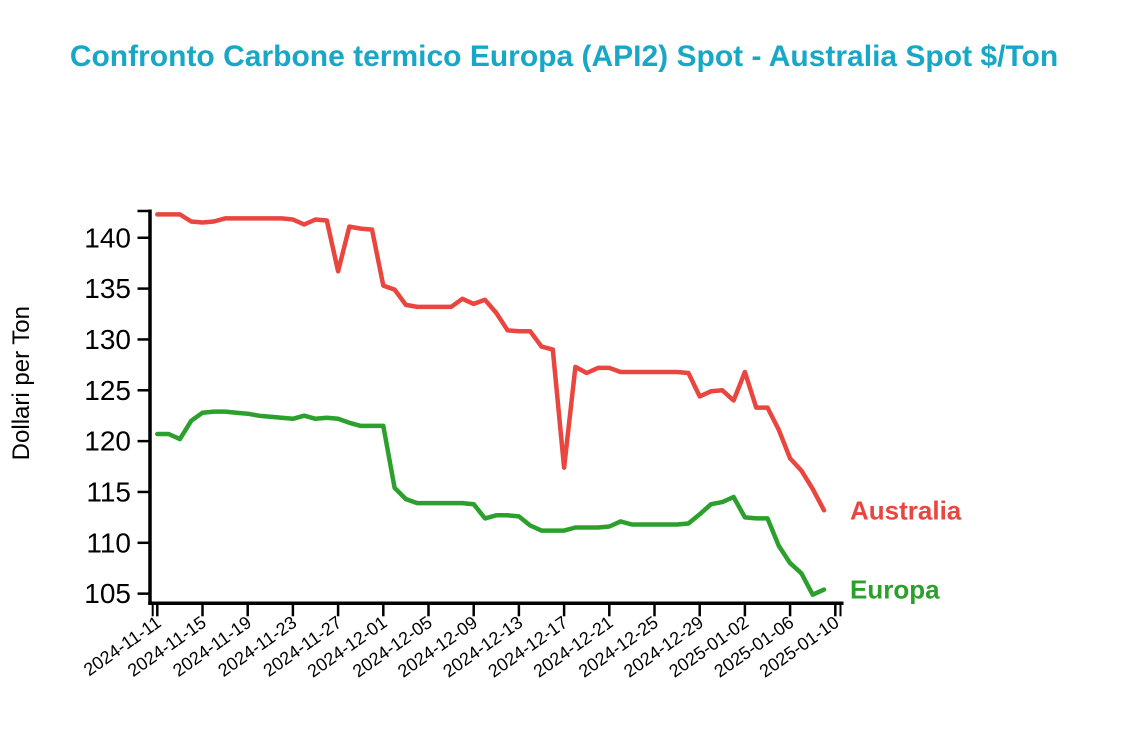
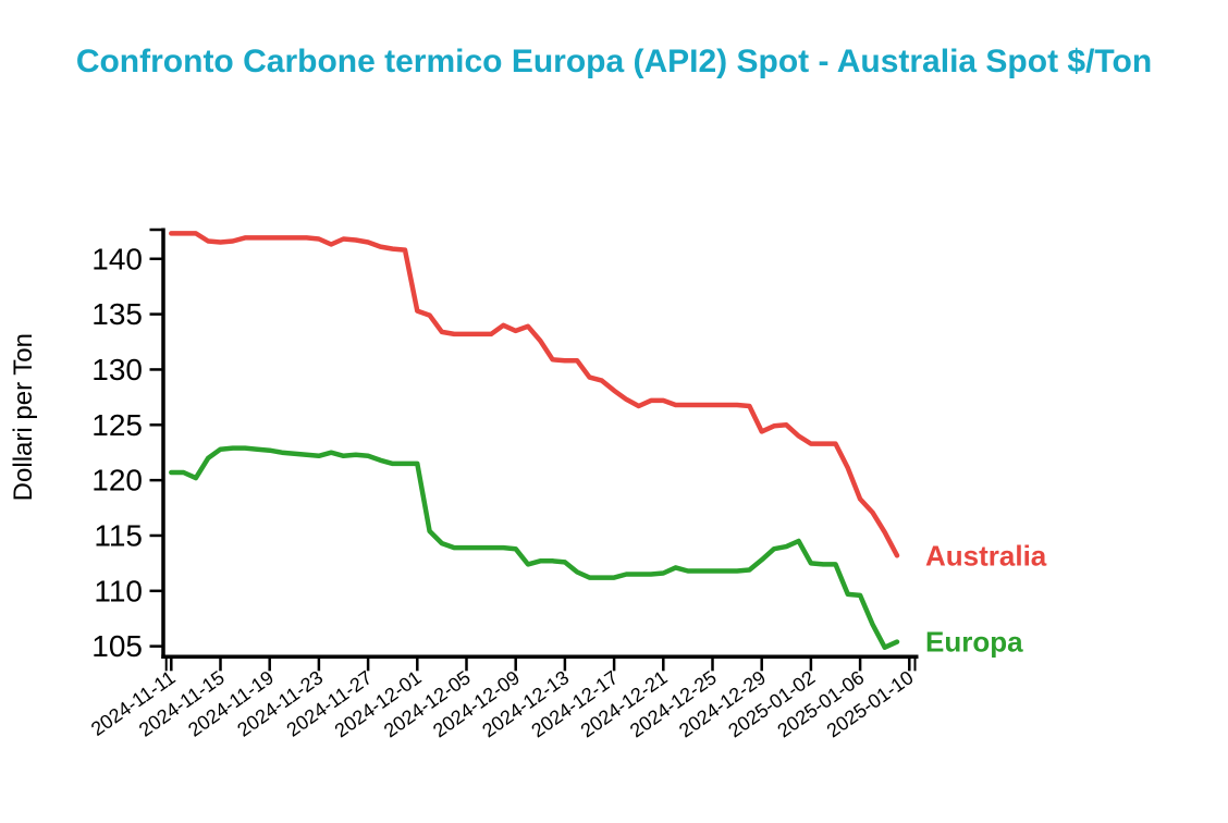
Australia/2024-11-27: 136.7 -> 141.5
Australia/2024-12-17: 117.4 -> 128.1
Australia/2025-01-02: 126.8 -> 123.3
Europa/2025-01-06: 108.0 -> 109.6
